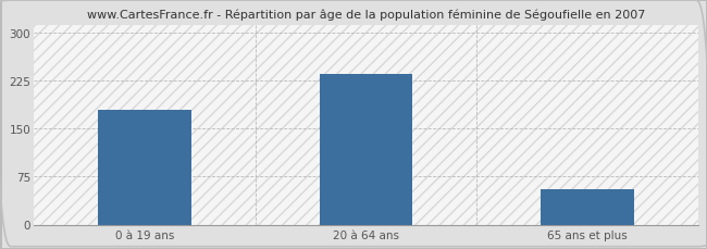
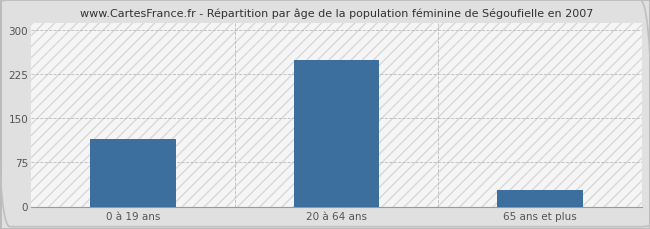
0 à 19 ans: 180 -> 115
20 à 64 ans: 236 -> 248
65 ans et plus: 56 -> 28
